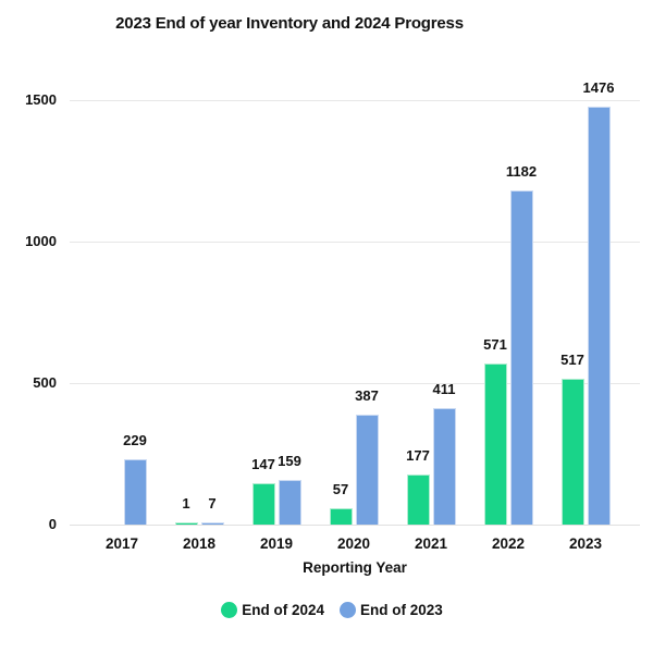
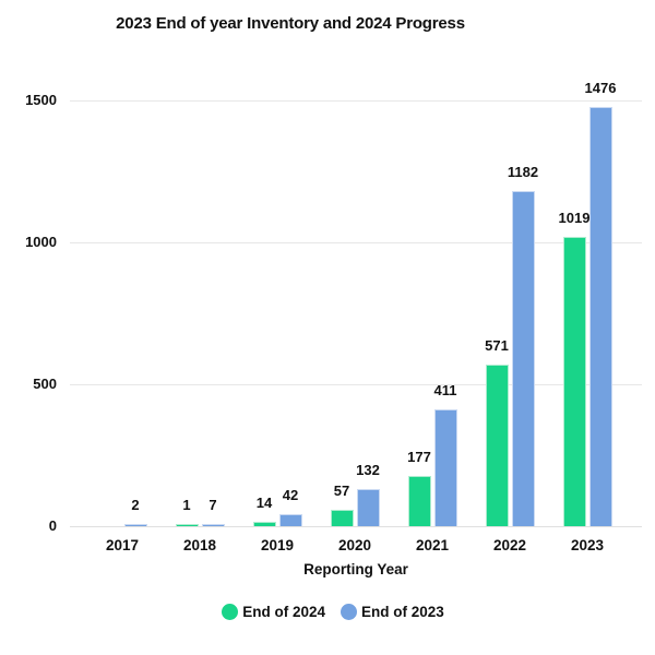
End of 2023/2017: 229 -> 2
End of 2024/2019: 147 -> 14
End of 2023/2019: 159 -> 42
End of 2023/2020: 387 -> 132
End of 2024/2023: 517 -> 1019
